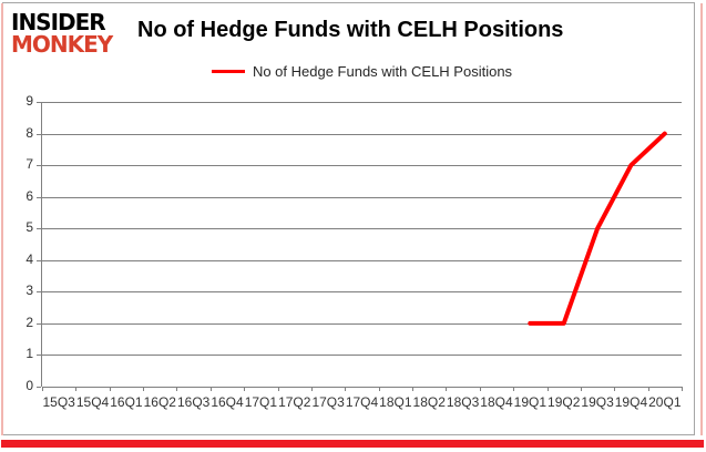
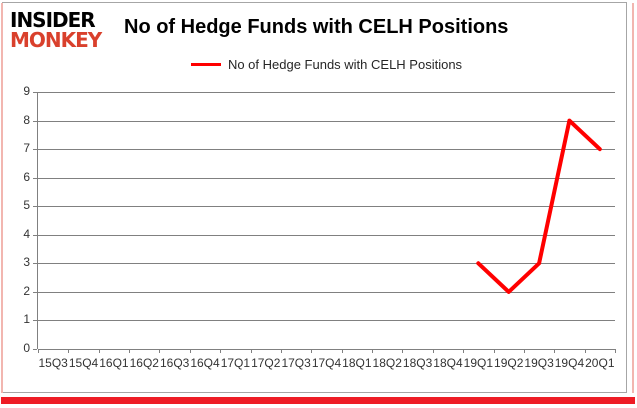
19Q1: 2 -> 3
19Q3: 5 -> 3
19Q4: 7 -> 8
20Q1: 8 -> 7
